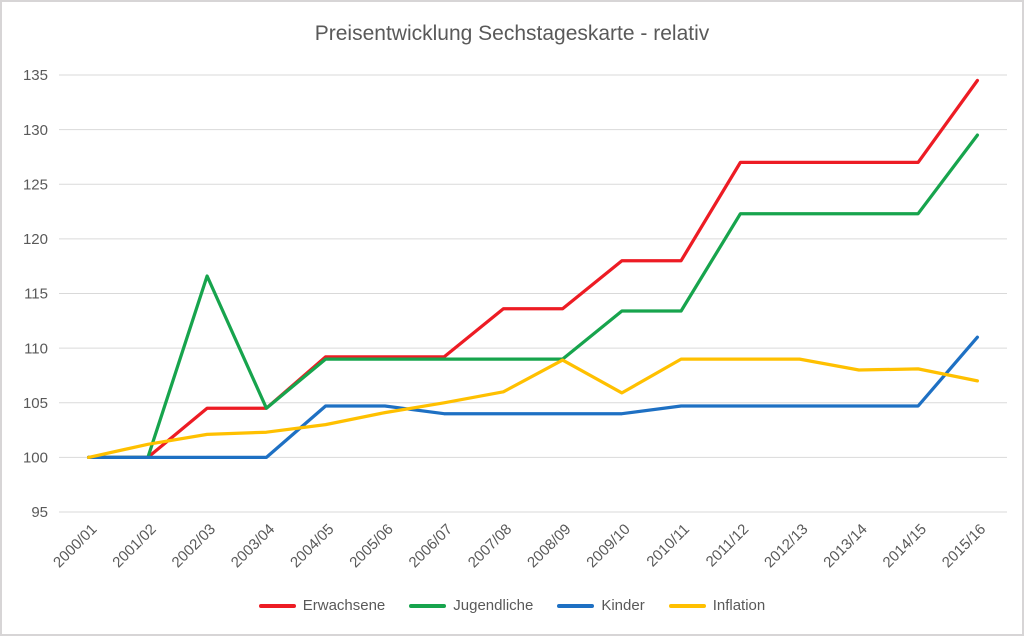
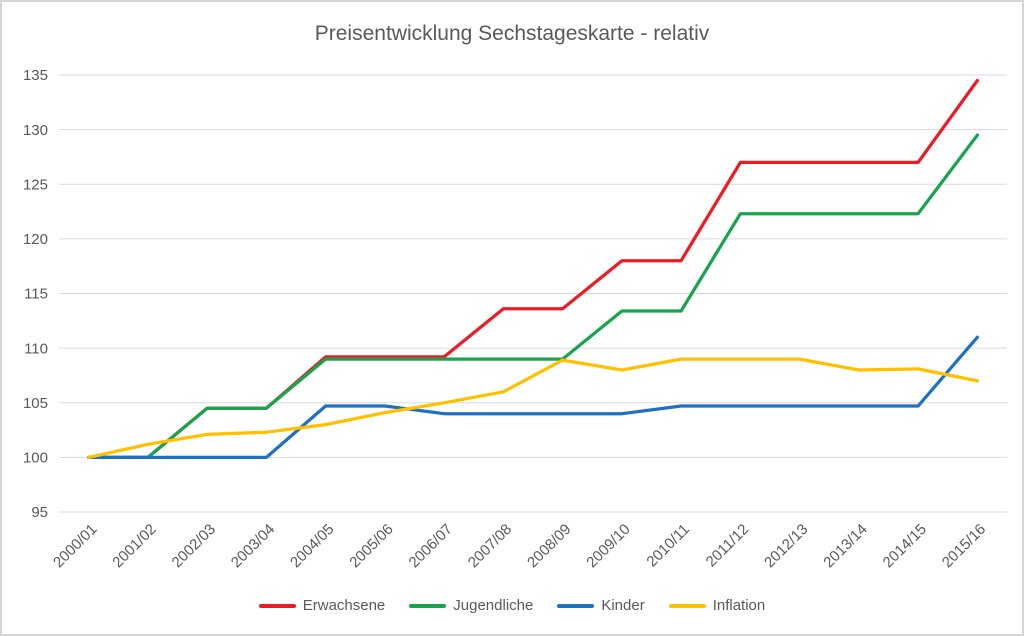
Jugendliche/2002/03: 116.6 -> 104.5
Inflation/2009/10: 105.9 -> 108.0
